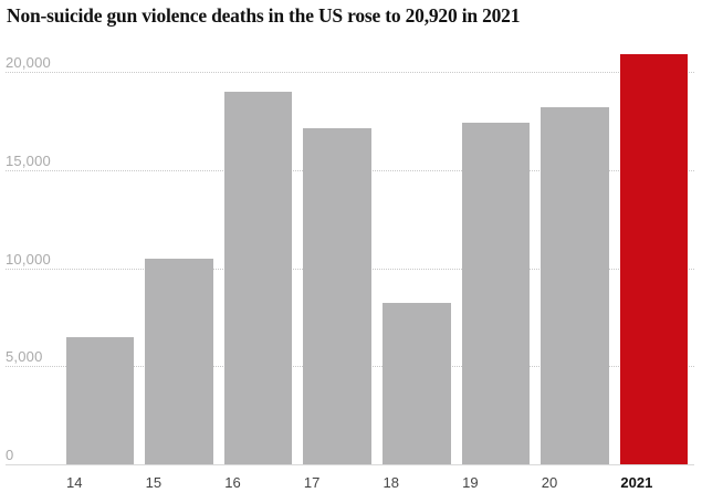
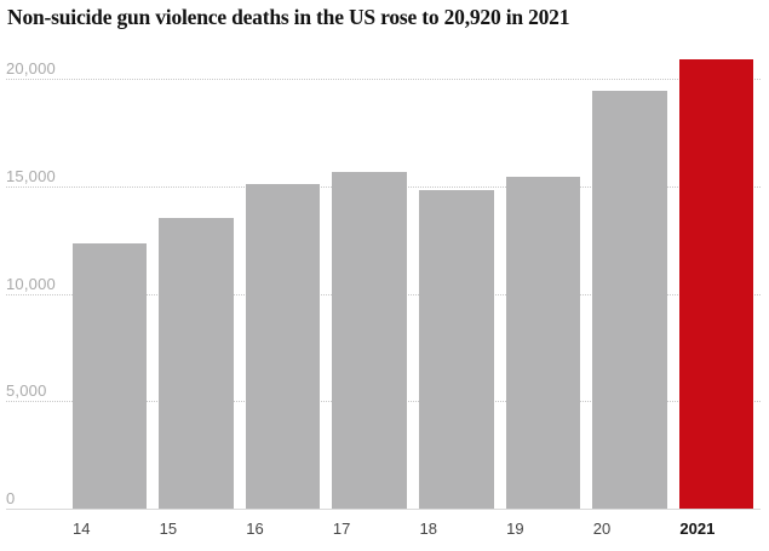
14: 6500 -> 12400
15: 10500 -> 13500
16: 19000 -> 15100
17: 17100 -> 15700
18: 8200 -> 14800
19: 17400 -> 15400
20: 18200 -> 19400
